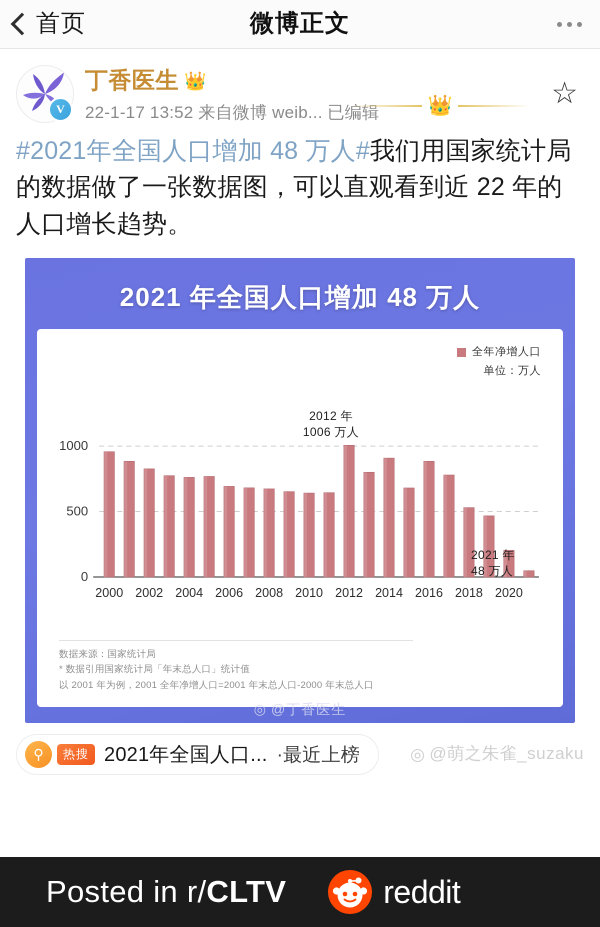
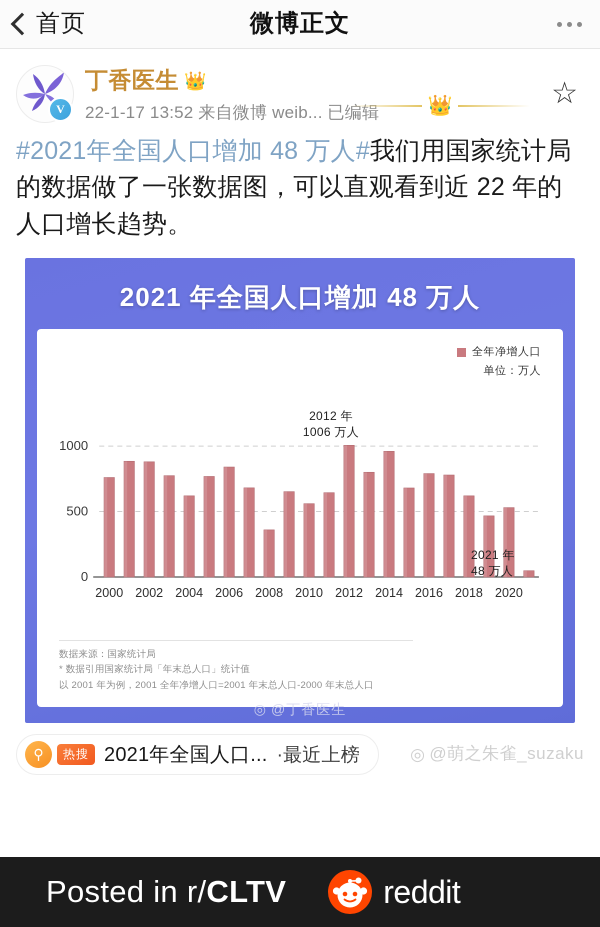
2000: 960 -> 760
2002: 830 -> 880
2004: 760 -> 620
2006: 690 -> 840
2008: 670 -> 360
2010: 640 -> 560
2014: 910 -> 960
2016: 880 -> 790
2018: 530 -> 620
2020: 200 -> 530
